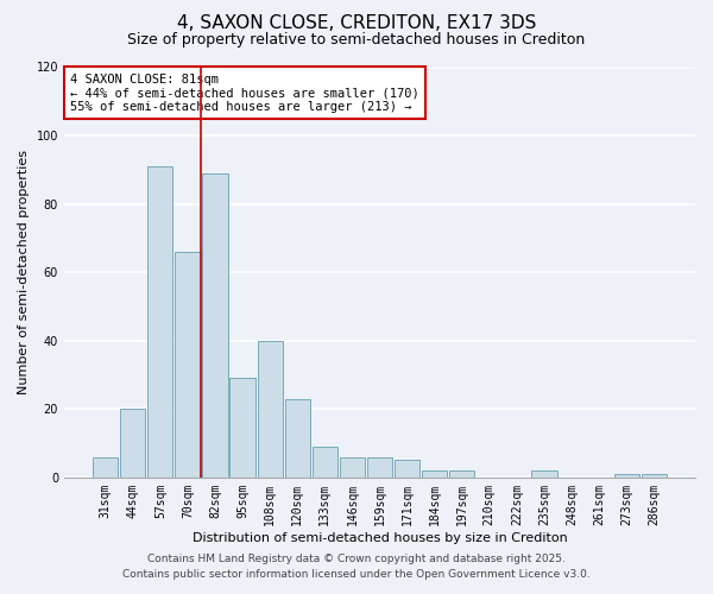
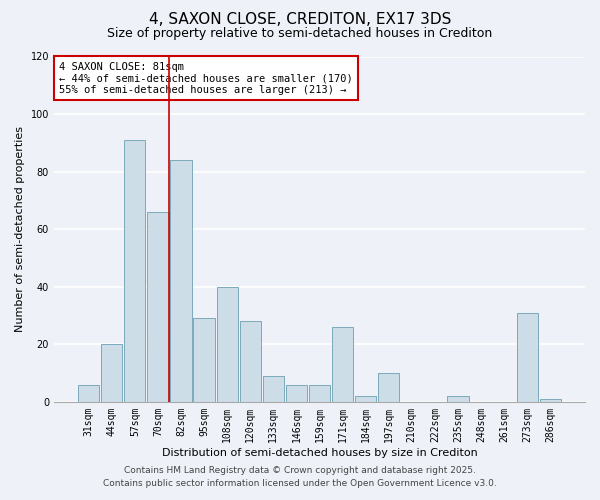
82sqm: 89 -> 84
120sqm: 23 -> 28
171sqm: 5 -> 26
197sqm: 2 -> 10
273sqm: 1 -> 31
